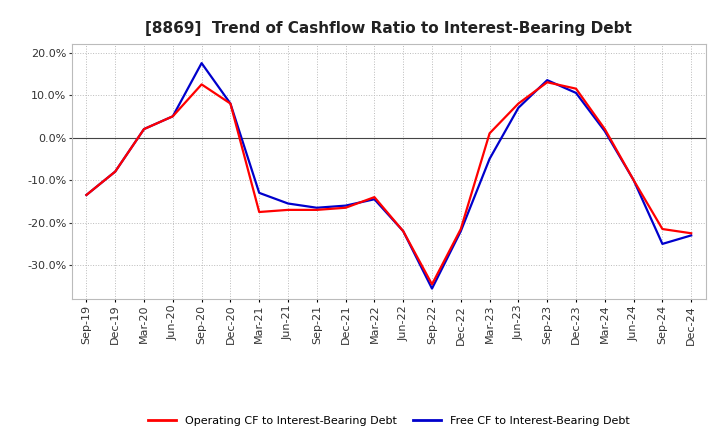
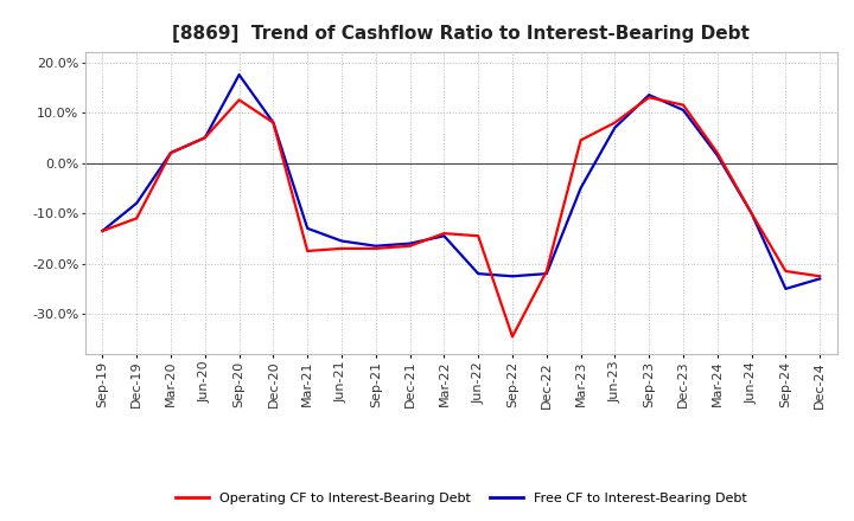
Operating CF to Interest-Bearing Debt/Dec-19: -8.0% -> -11.0%
Operating CF to Interest-Bearing Debt/Jun-22: -22.0% -> -14.5%
Free CF to Interest-Bearing Debt/Sep-22: -35.5% -> -22.5%
Operating CF to Interest-Bearing Debt/Mar-23: 1.0% -> 4.5%
